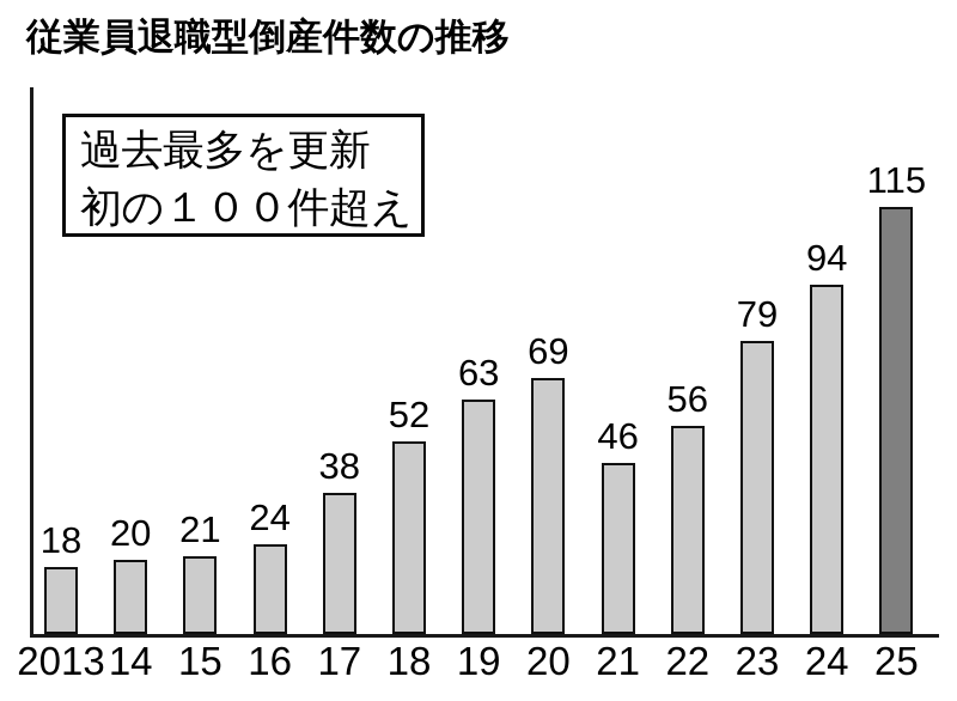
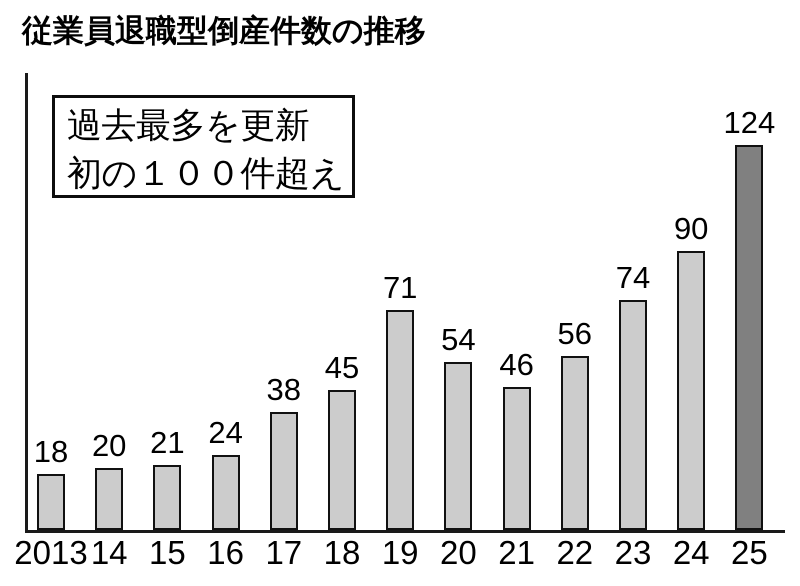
18: 52 -> 45
19: 63 -> 71
20: 69 -> 54
23: 79 -> 74
24: 94 -> 90
25: 115 -> 124
